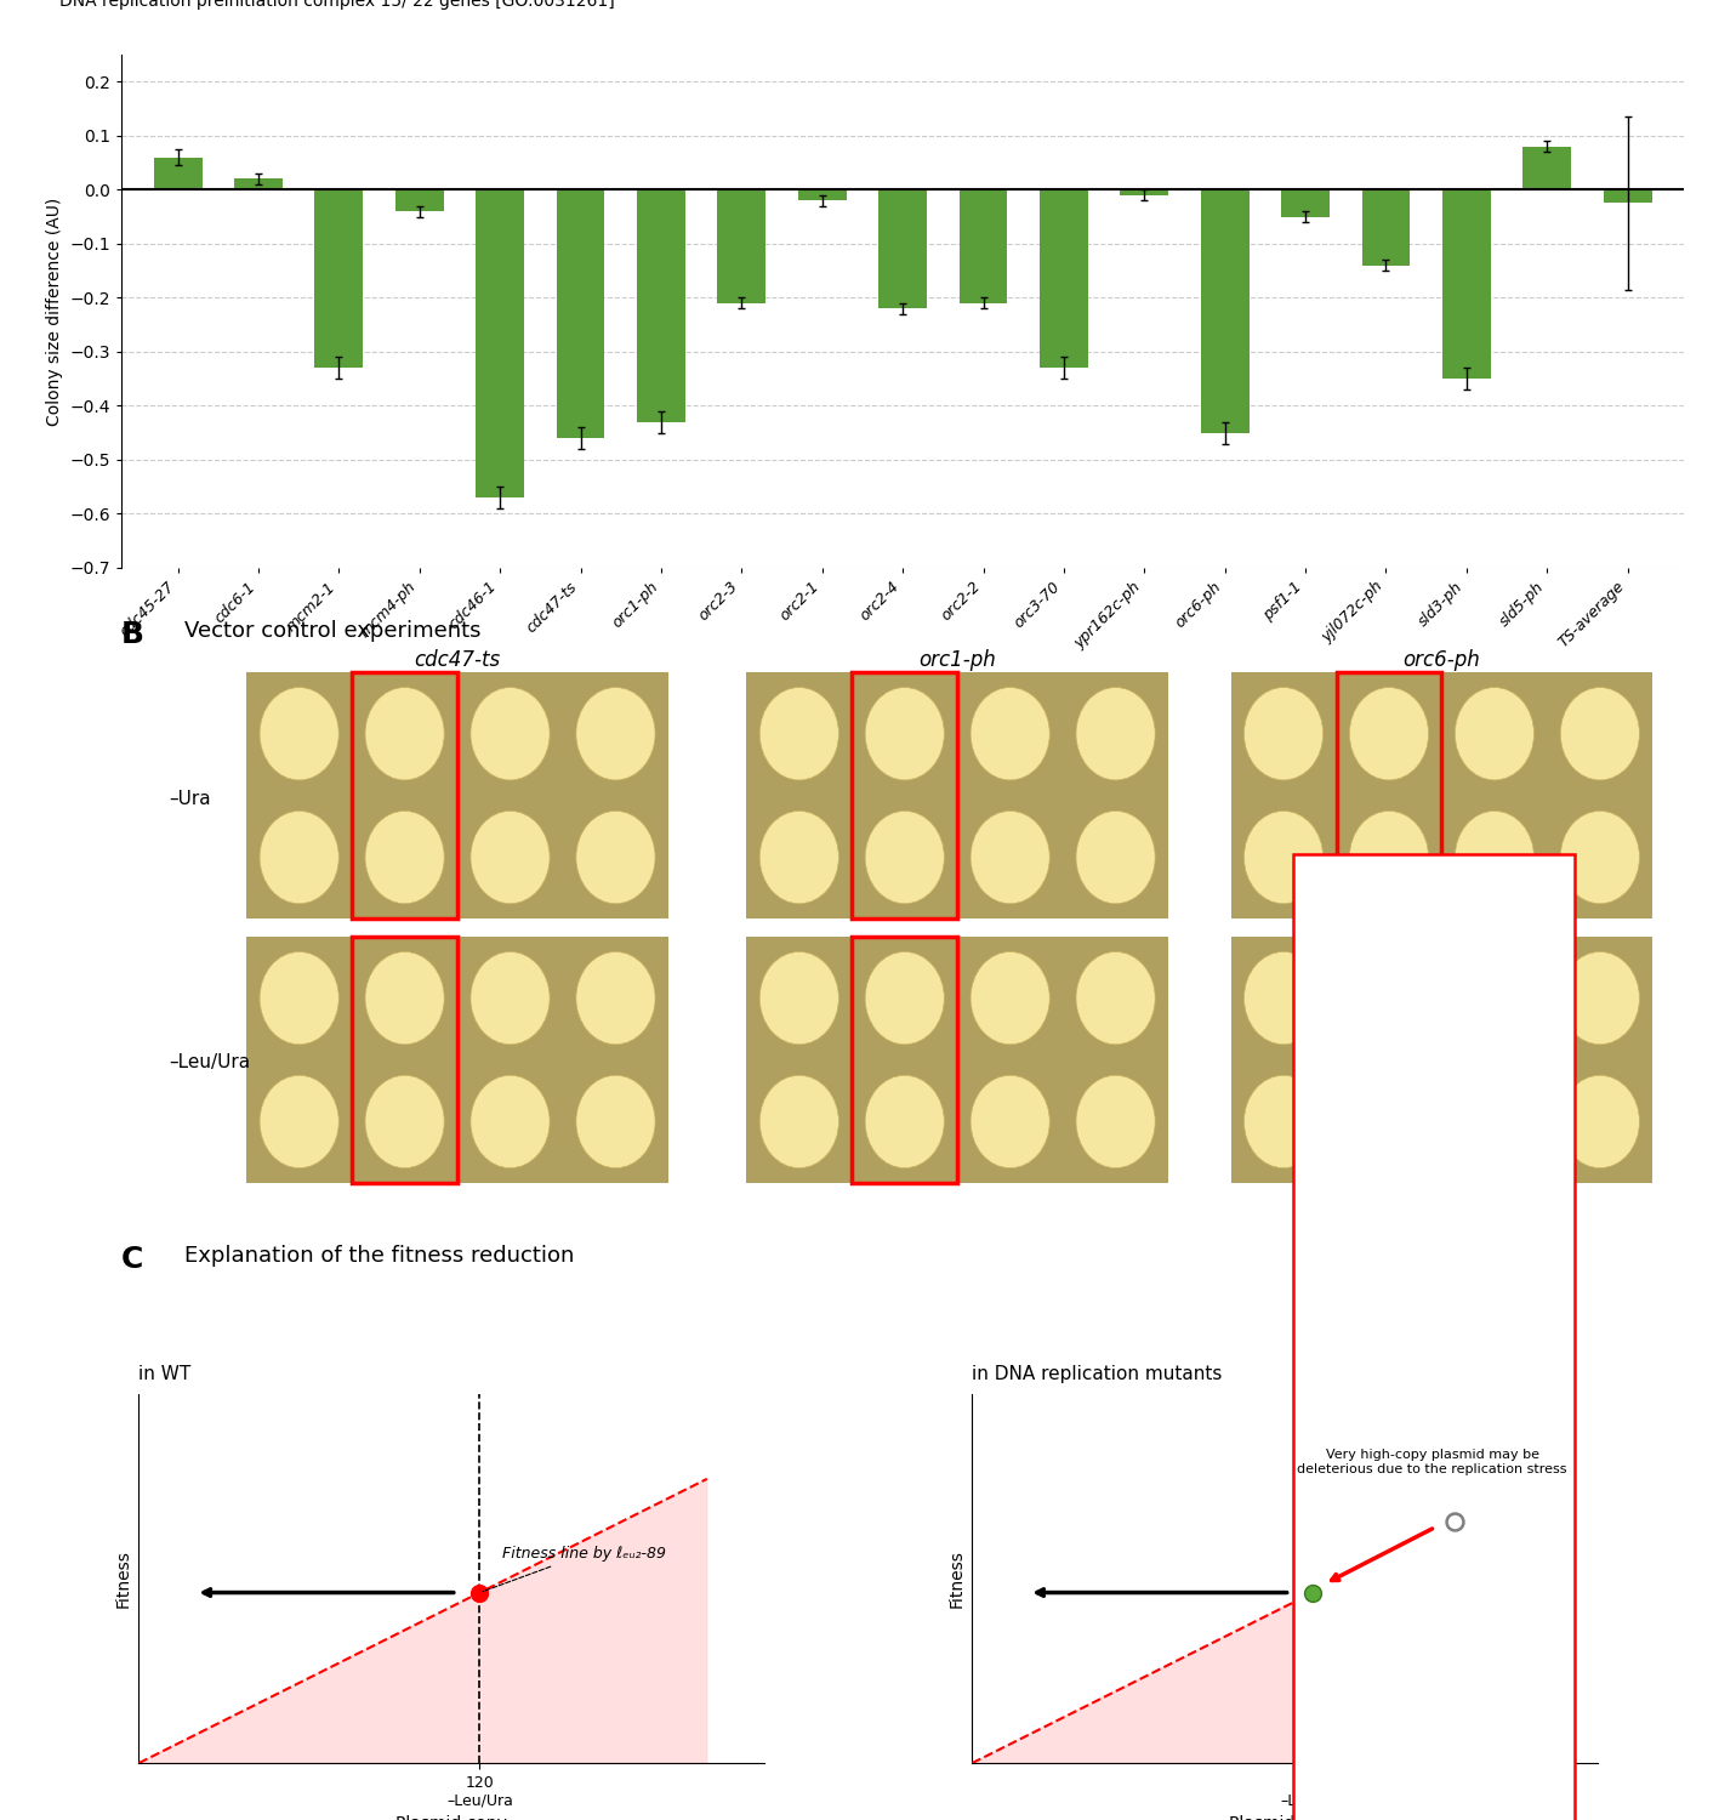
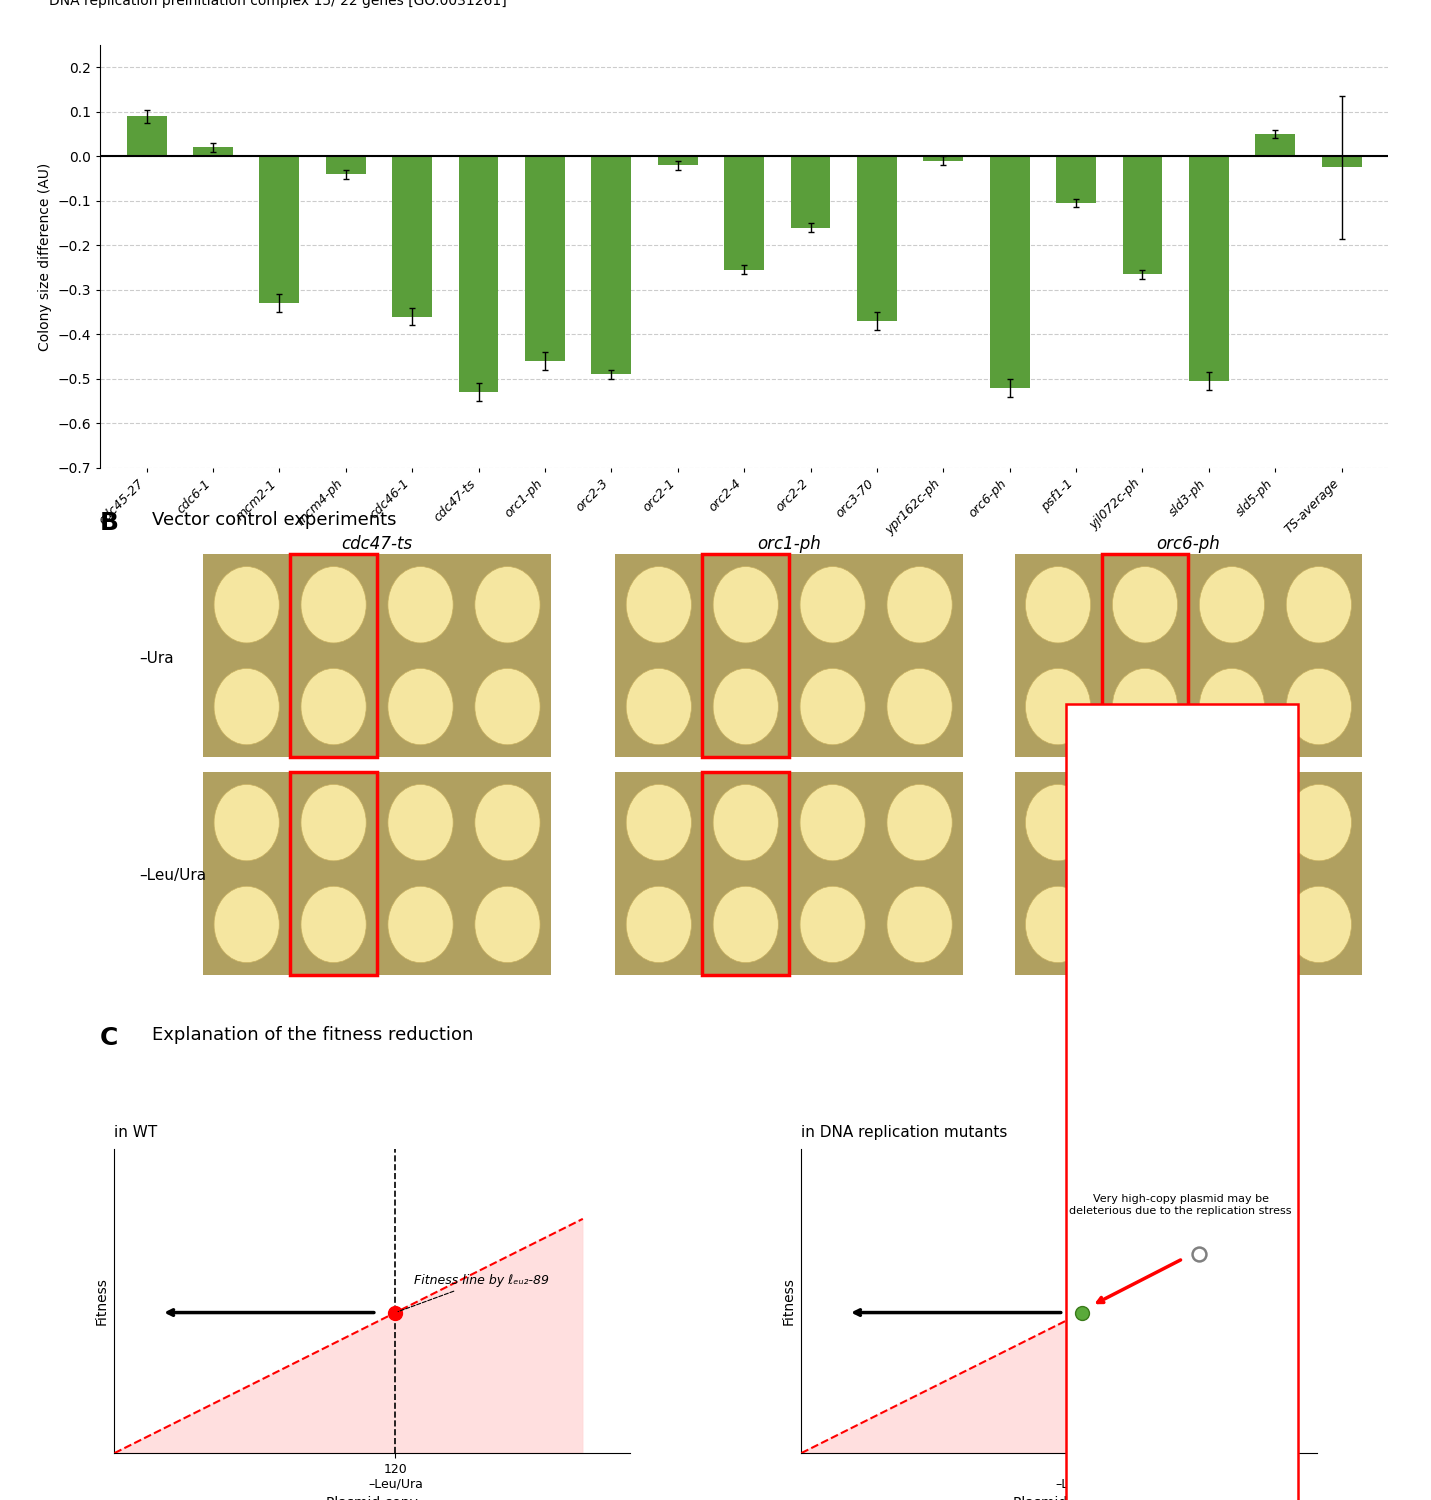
cdc45-27: 0.060 -> 0.090
cdc46-1: -0.570 -> -0.360
cdc47-ts: -0.460 -> -0.530
orc1-ph: -0.430 -> -0.460
orc2-3: -0.210 -> -0.490
orc2-4: -0.220 -> -0.255
orc2-2: -0.210 -> -0.160
orc3-70: -0.330 -> -0.370
orc6-ph: -0.450 -> -0.520
psf1-1: -0.050 -> -0.105
yjl072c-ph: -0.140 -> -0.265
sld3-ph: -0.350 -> -0.505
sld5-ph: 0.080 -> 0.050
